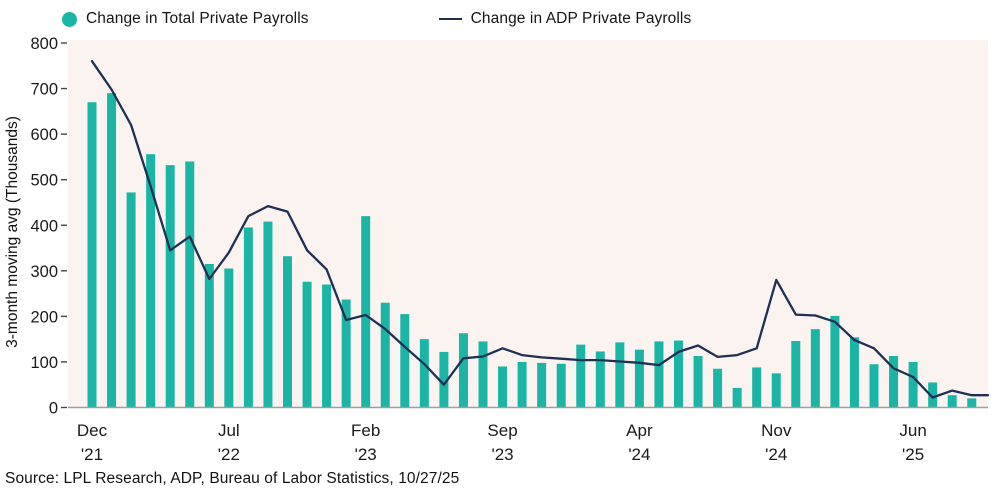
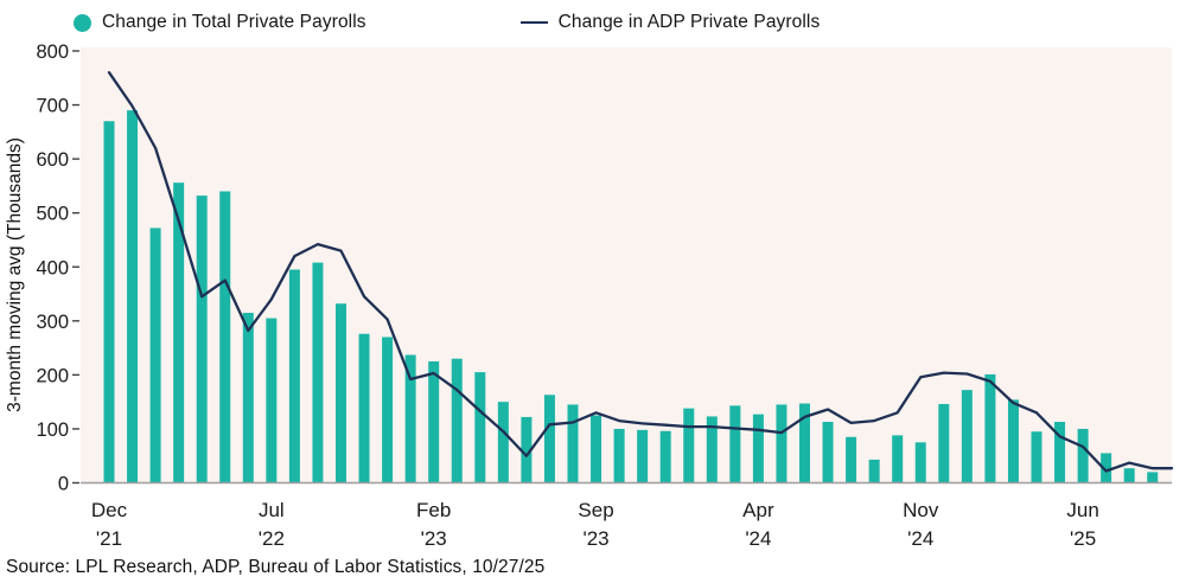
Change in Total Private Payrolls/Feb '23: 420 -> 220
Change in Total Private Payrolls/Sep '23: 90 -> 120
Change in ADP Private Payrolls/Nov '24: 280 -> 200
